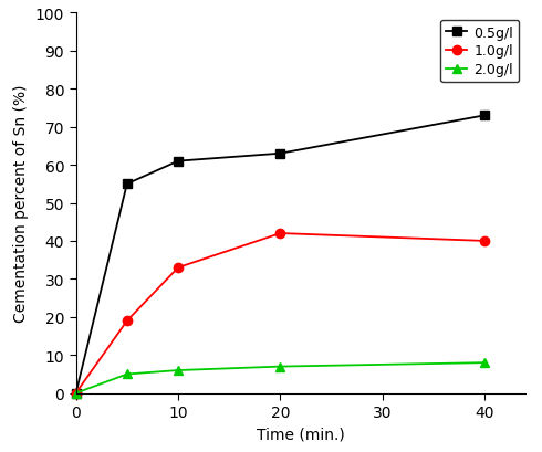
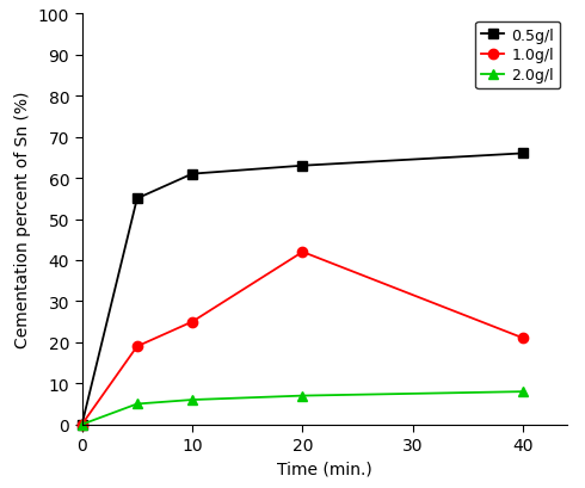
1.0g/l/10: 33 -> 25
0.5g/l/40: 73 -> 66
1.0g/l/40: 40 -> 21
